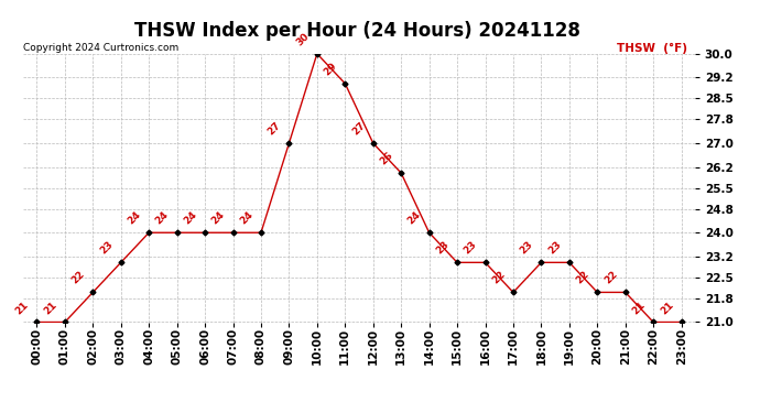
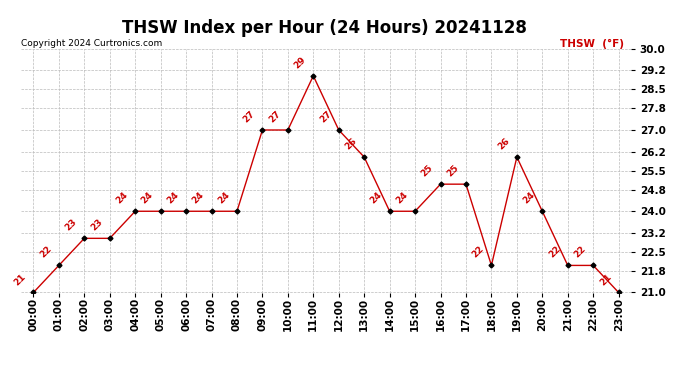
01:00: 21 -> 22
02:00: 22 -> 23
10:00: 30 -> 27
15:00: 23 -> 24
16:00: 23 -> 25
17:00: 22 -> 25
18:00: 23 -> 22
19:00: 23 -> 26
20:00: 22 -> 24
22:00: 21 -> 22
